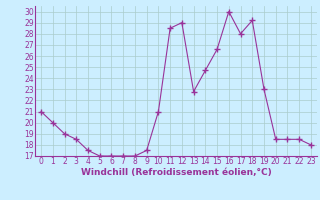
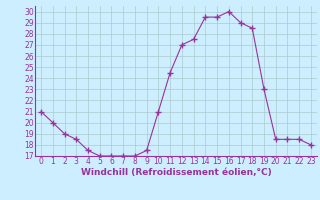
11: 28.5 -> 24.5
12: 29.0 -> 27.0
13: 22.8 -> 27.5
14: 24.7 -> 29.5
15: 26.6 -> 29.5
17: 28.0 -> 29.0
18: 29.2 -> 28.5
